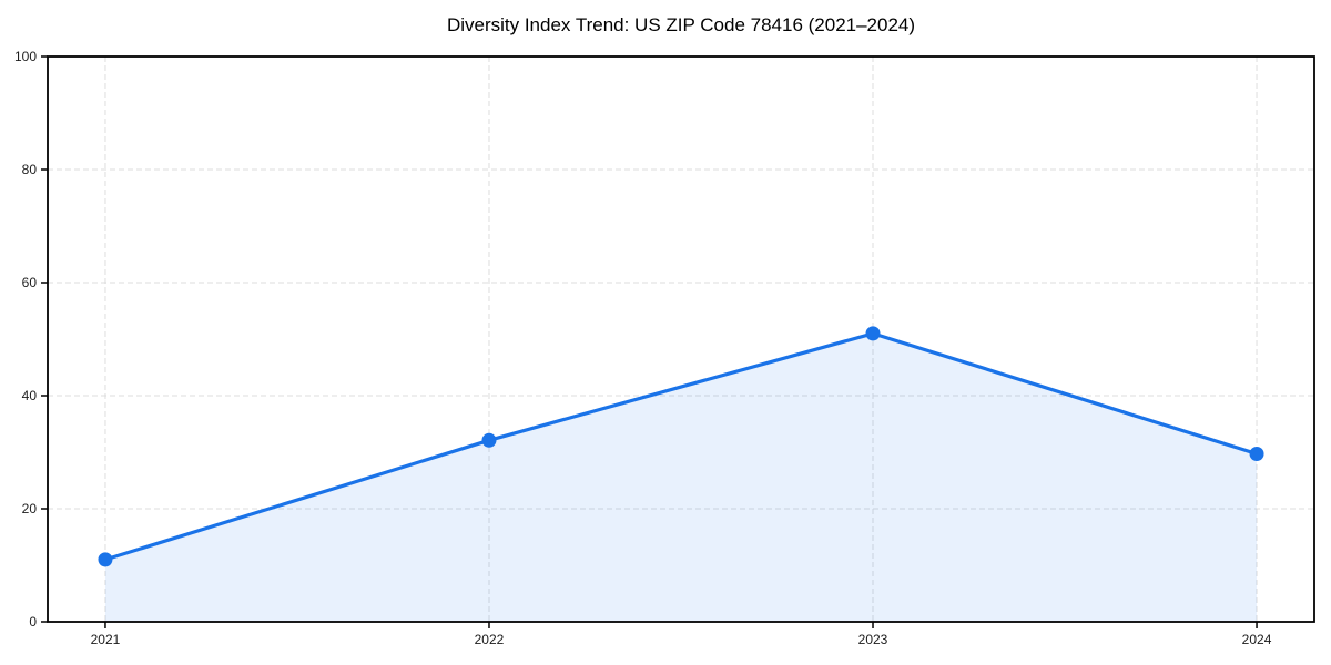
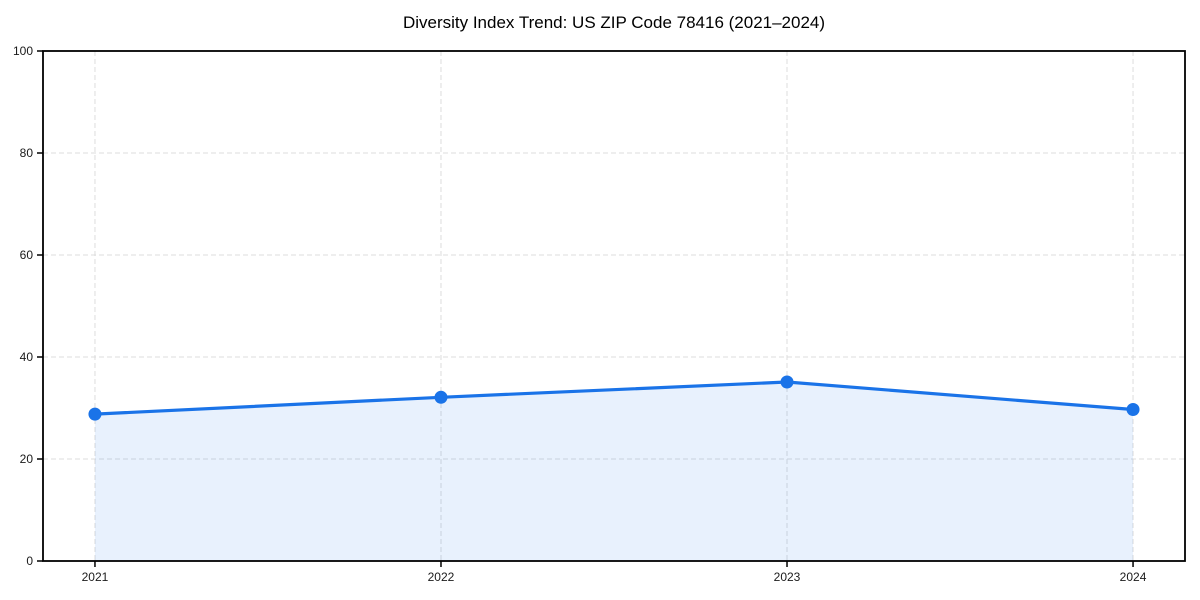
2021: 11 -> 29
2023: 51 -> 35
